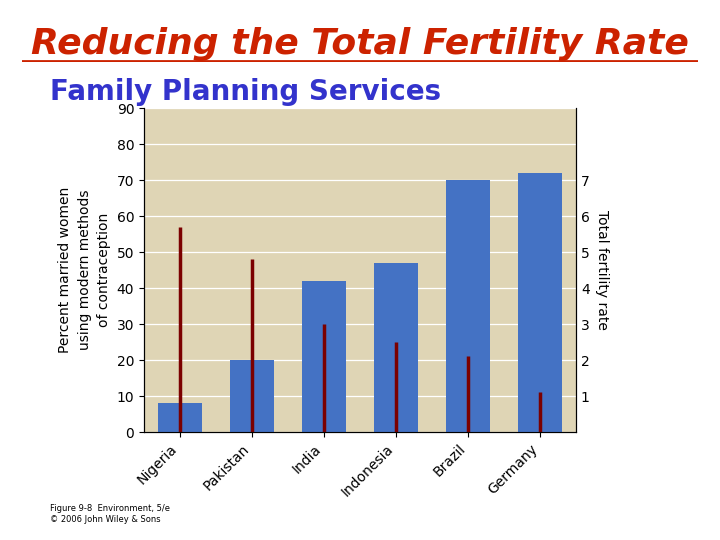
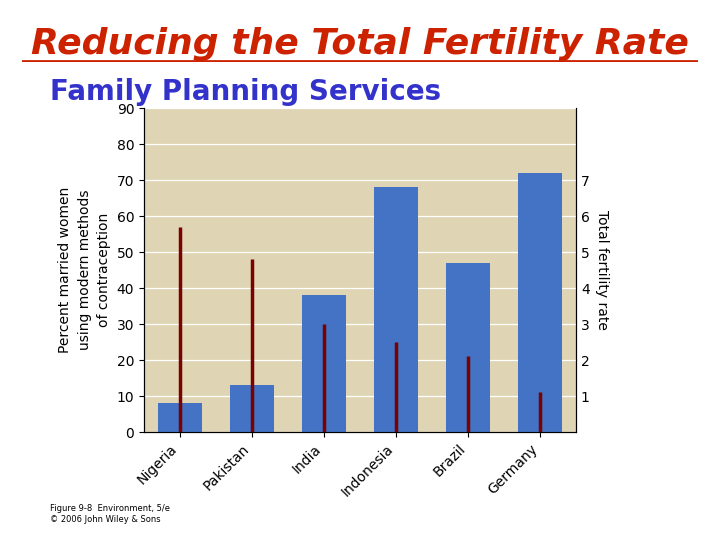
Pakistan: 20 -> 13
India: 42 -> 38
Indonesia: 47 -> 68
Brazil: 70 -> 47
